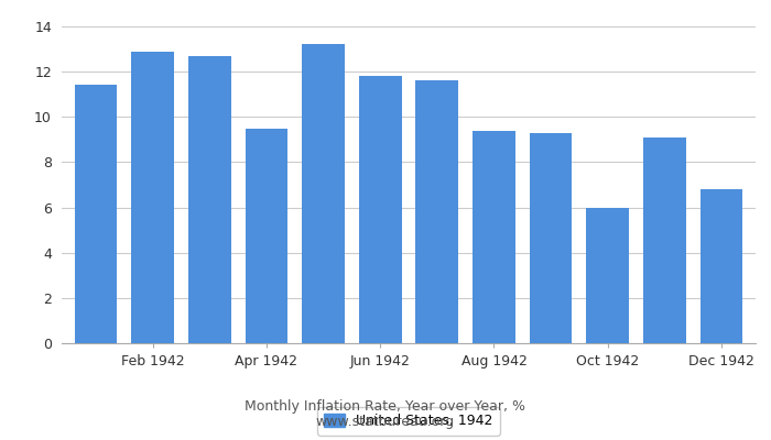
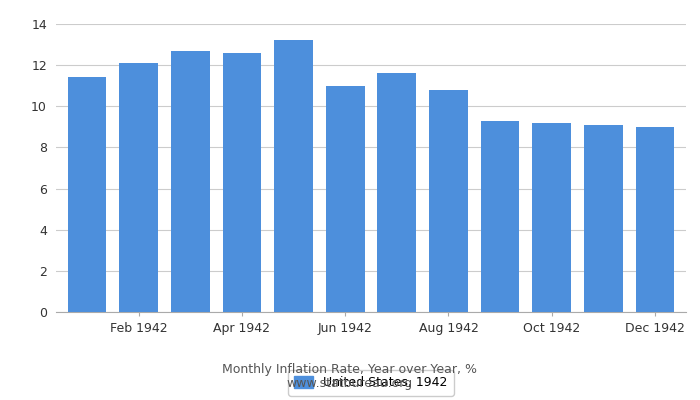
Feb 1942: 12.9 -> 12.1
Apr 1942: 9.5 -> 12.6
Jun 1942: 11.8 -> 11.0
Aug 1942: 9.4 -> 10.8
Oct 1942: 6.0 -> 9.2
Dec 1942: 6.8 -> 9.0
